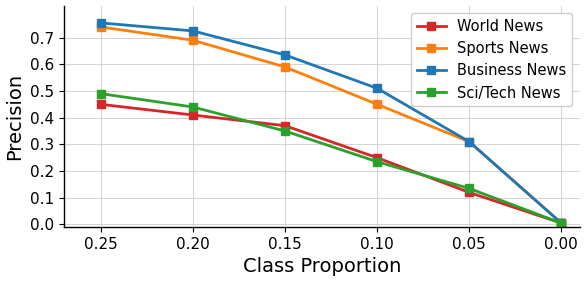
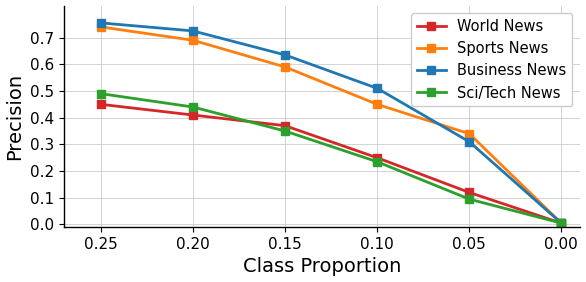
Sports News/0.05: 0.310 -> 0.340
Sci/Tech News/0.05: 0.135 -> 0.095
